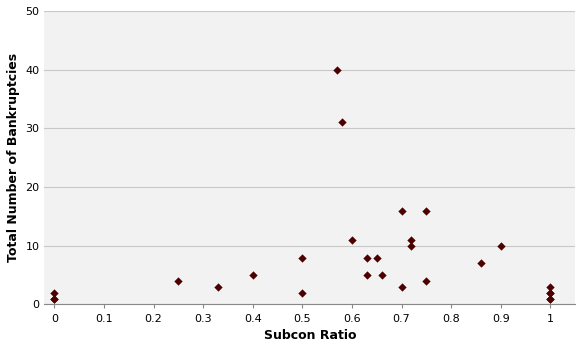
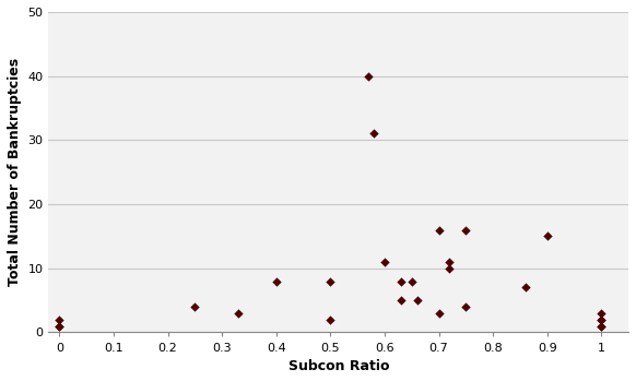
0.4: 5 -> 8
0.9: 10 -> 15
